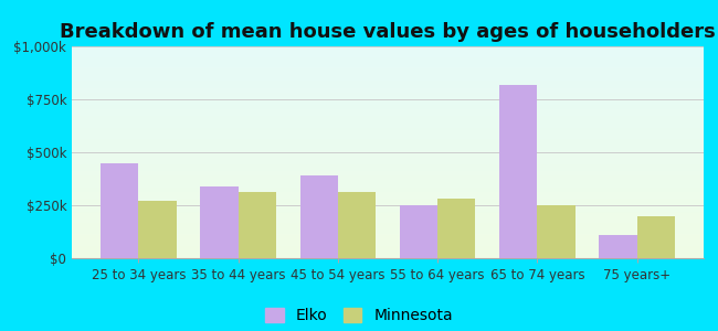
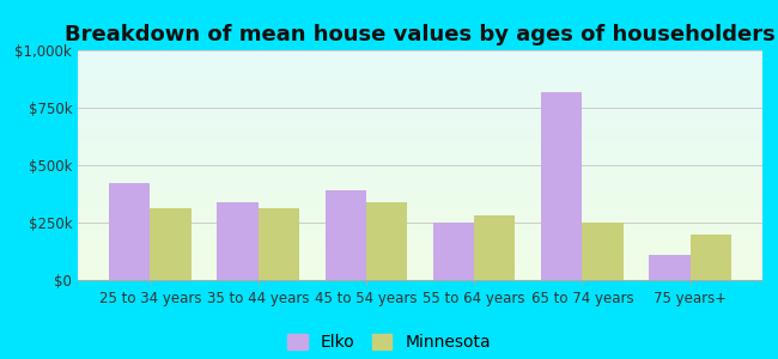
Elko/25 to 34 years: $450k -> $420k
Minnesota/25 to 34 years: $270k -> $310k
Minnesota/45 to 54 years: $310k -> $340k
